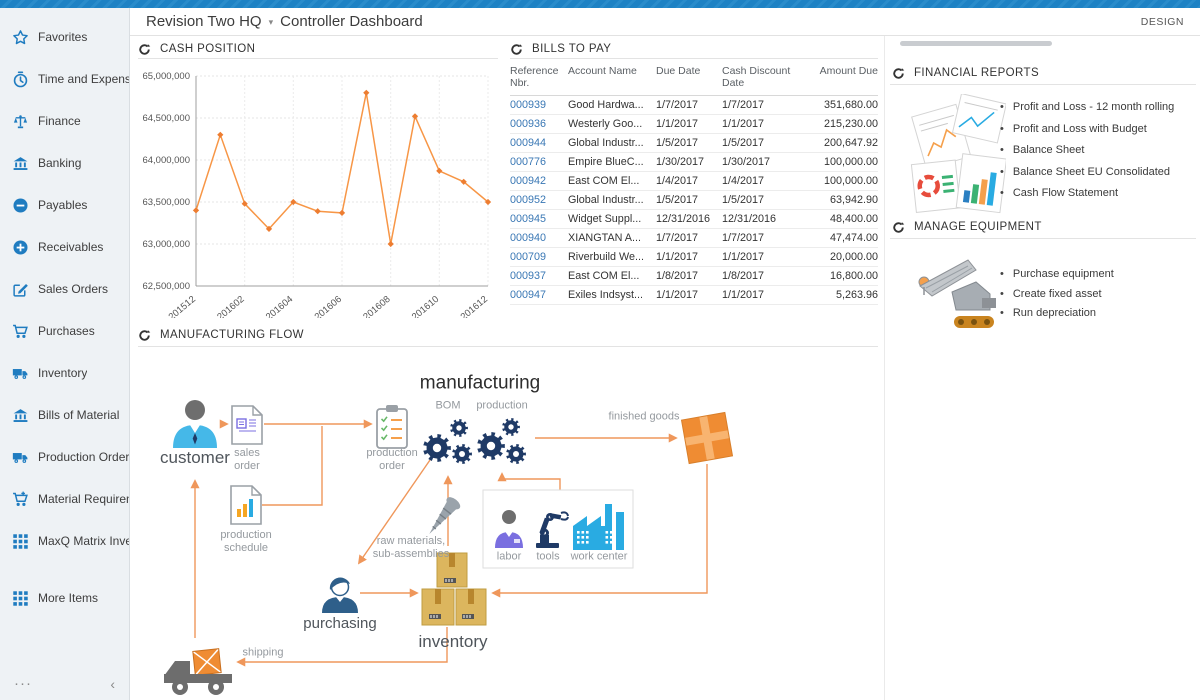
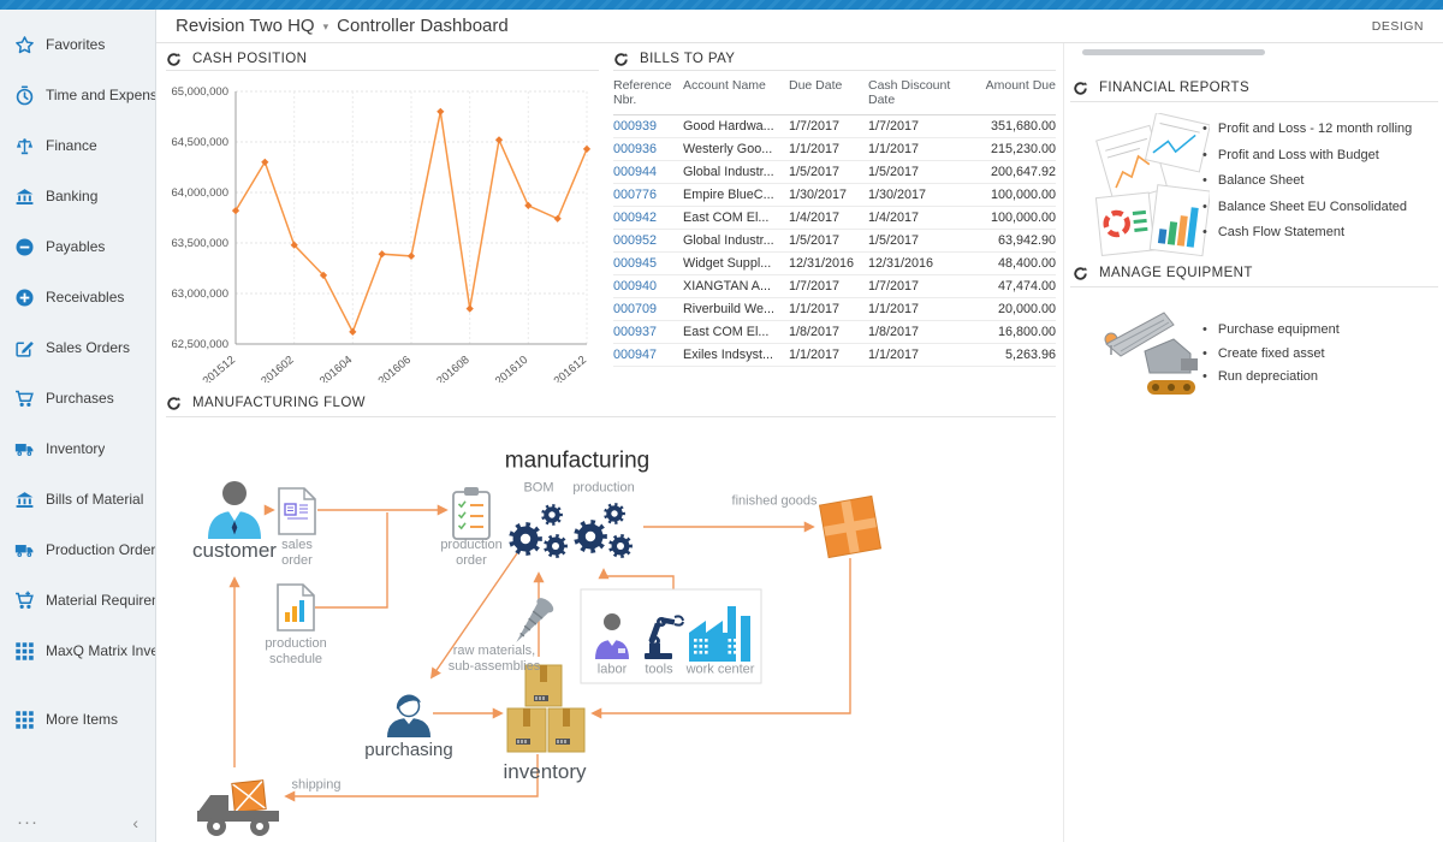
201512: 63400000 -> 63800000
201604: 63500000 -> 62600000
201608: 63000000 -> 62800000
201612: 63500000 -> 64400000
